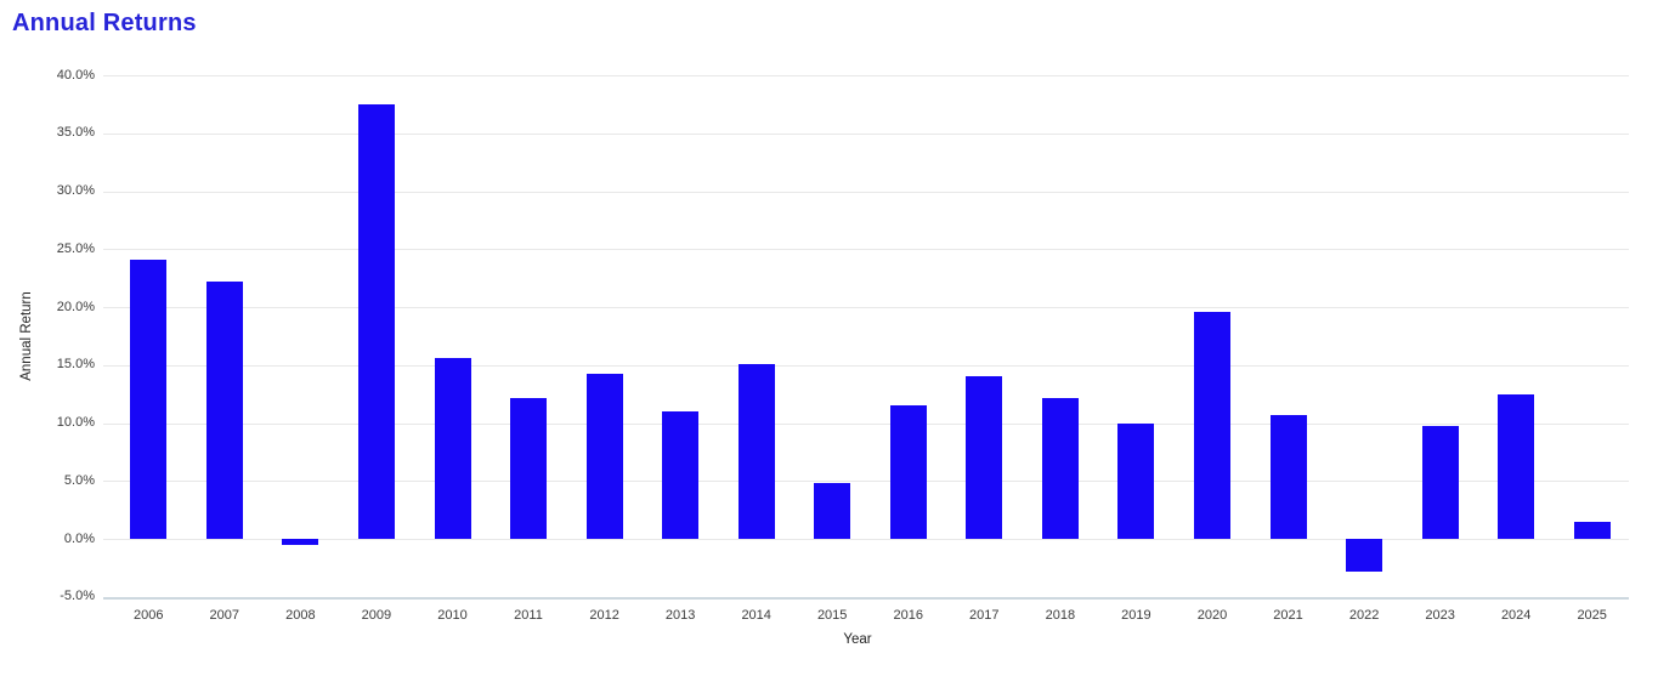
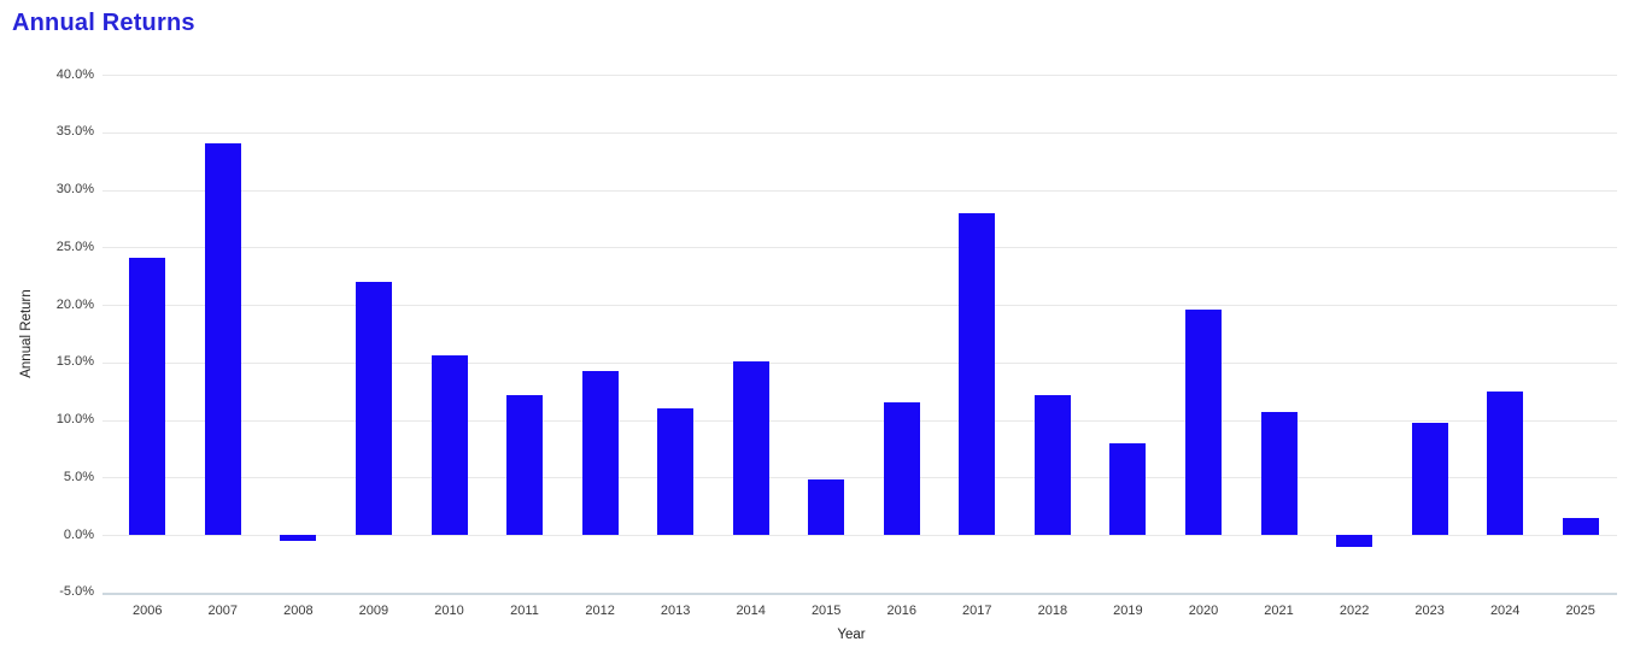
2007: 22% -> 34%
2009: 38% -> 22%
2017: 14% -> 28%
2019: 10% -> 8%
2022: -3% -> -1%
